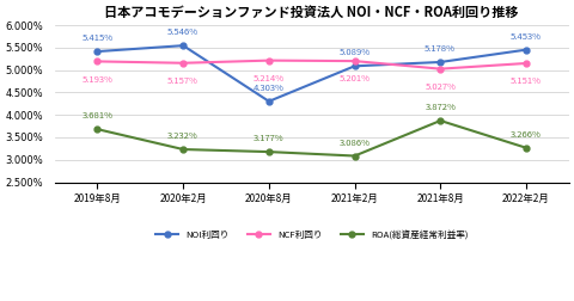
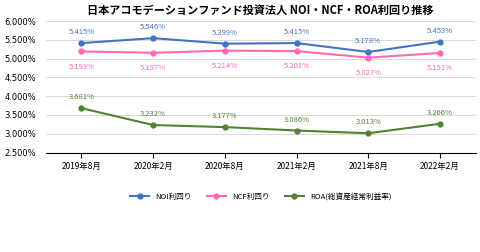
NOI利回り/2020年8月: 4.303% -> 5.399%
NOI利回り/2021年2月: 5.089% -> 5.415%
ROA(総資産経常利益率)/2021年8月: 3.872% -> 3.013%
